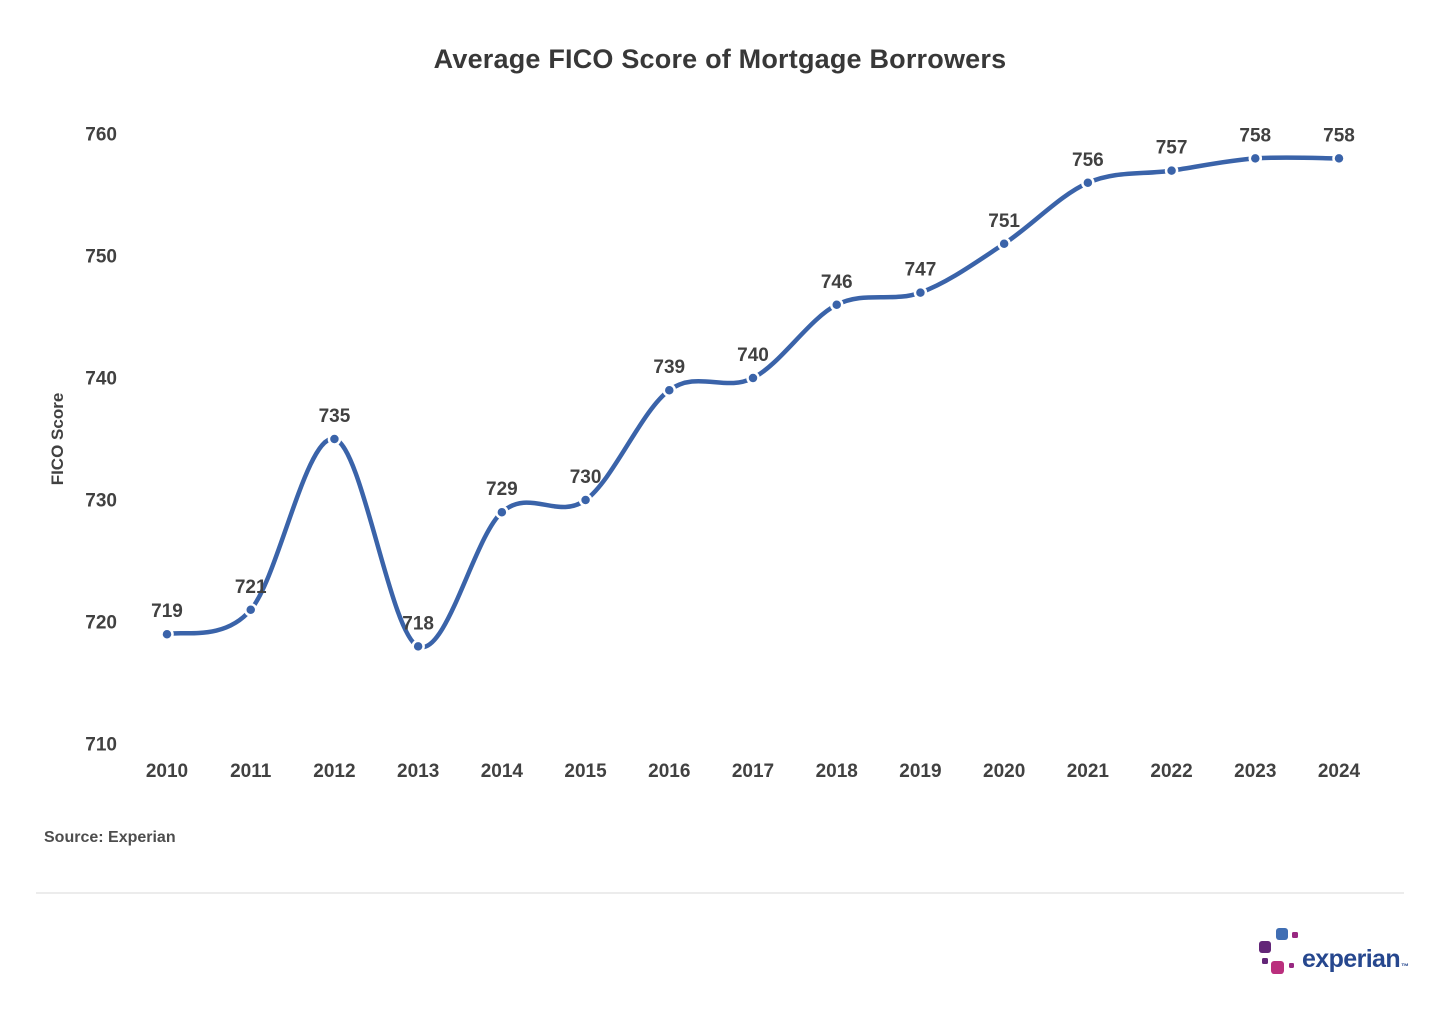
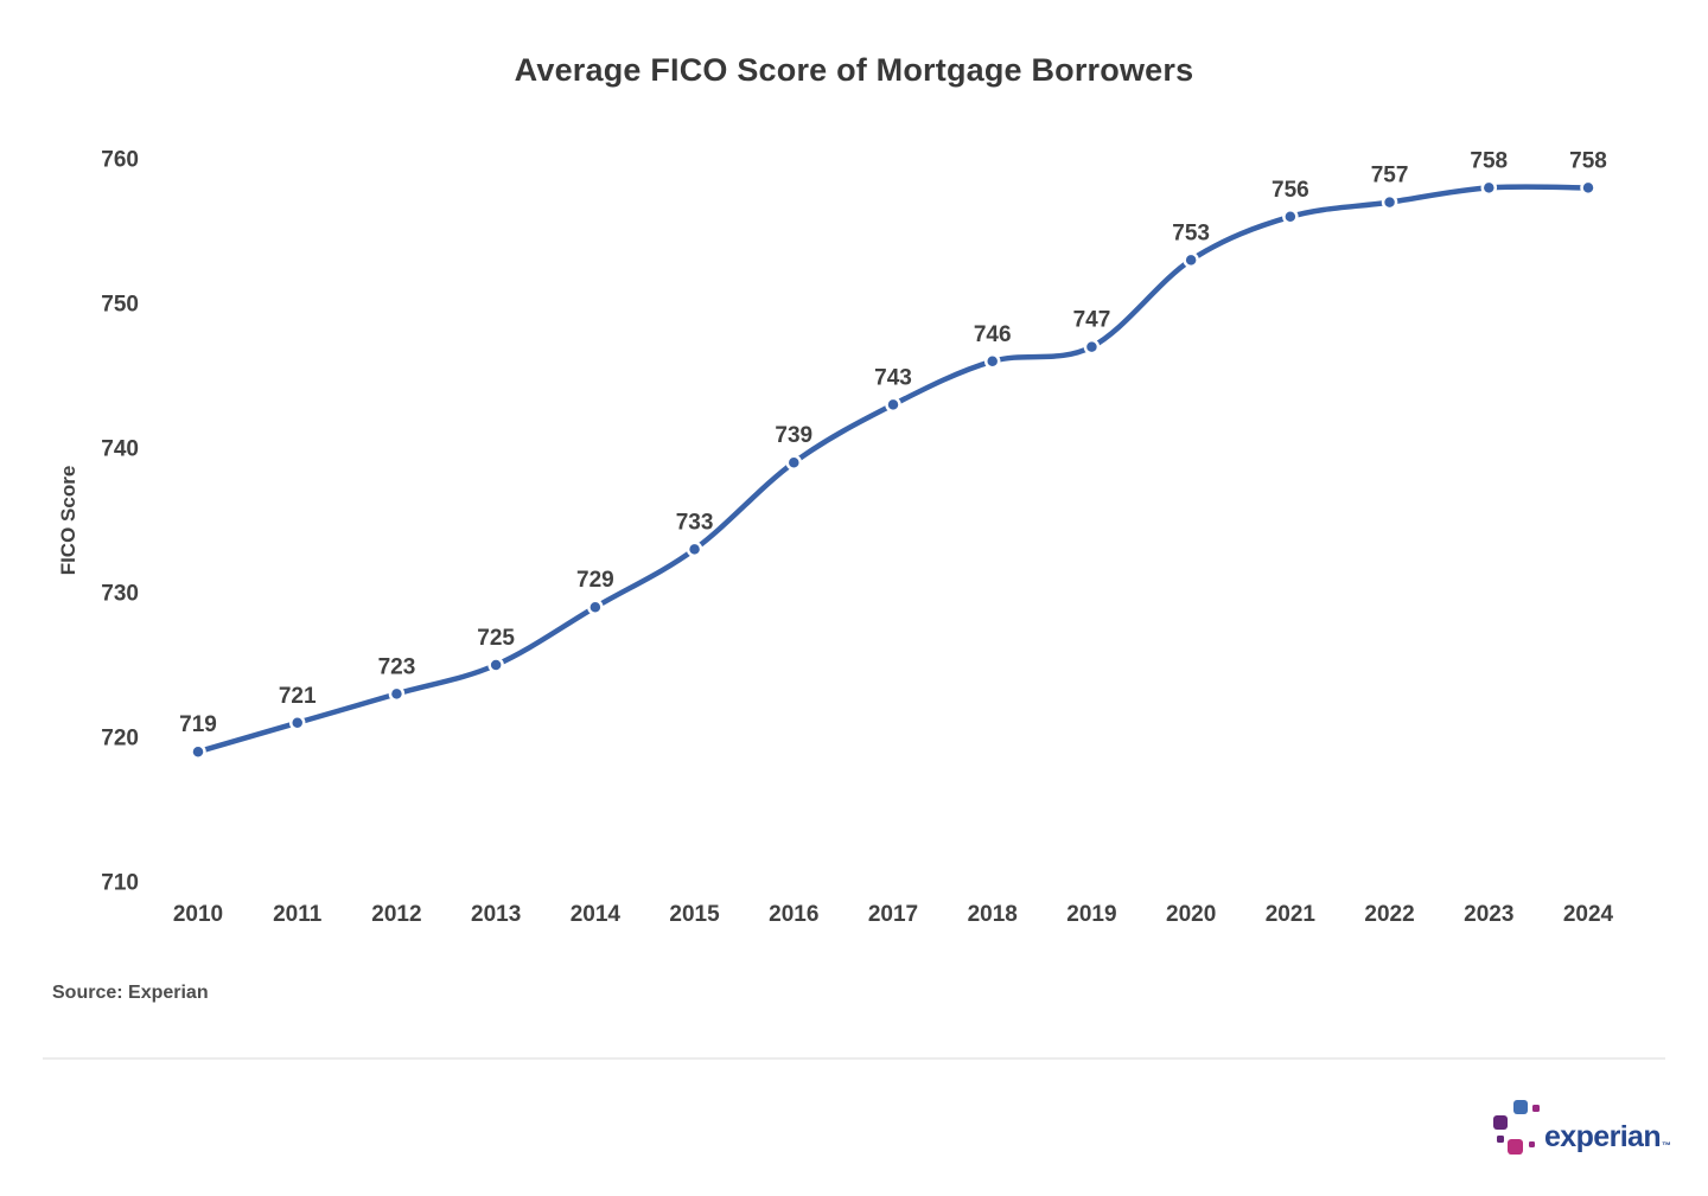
2012: 735 -> 723
2013: 718 -> 725
2015: 730 -> 733
2017: 740 -> 743
2020: 751 -> 753
